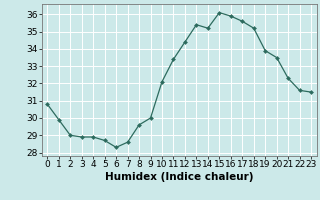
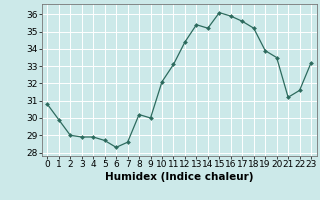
8: 29.6 -> 30.2
11: 33.4 -> 33.1
21: 32.3 -> 31.2
23: 31.5 -> 33.2
